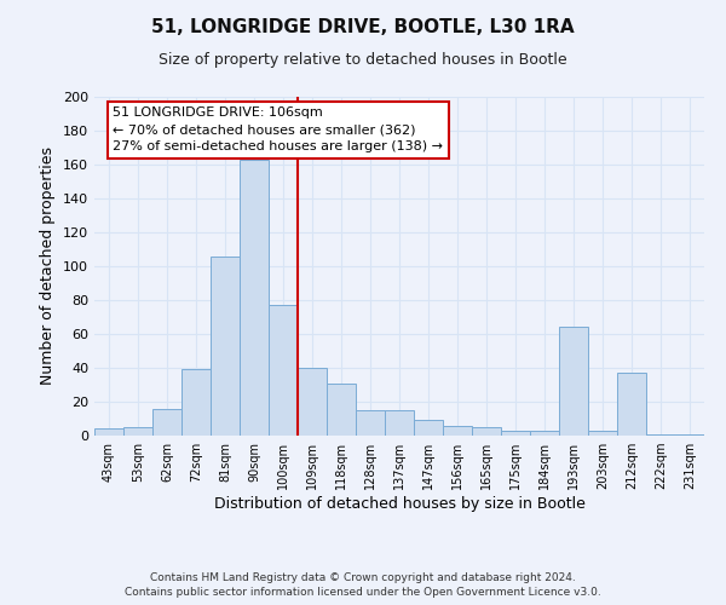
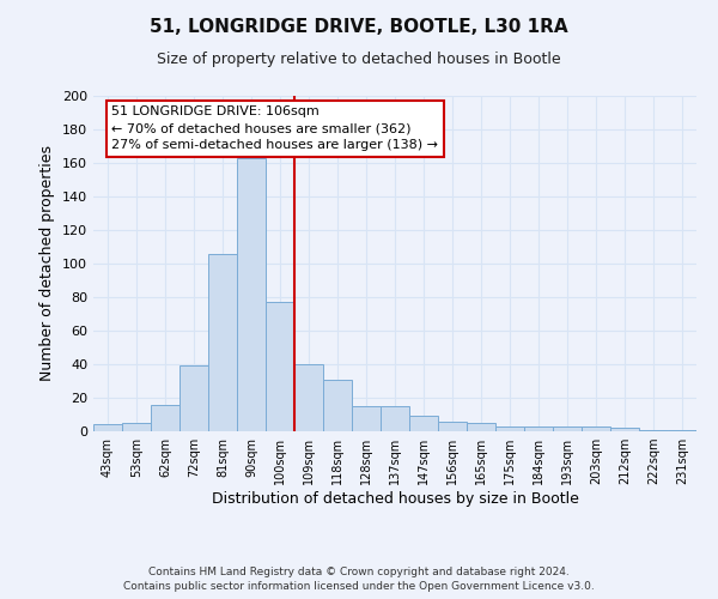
193sqm: 64 -> 3
212sqm: 37 -> 2
